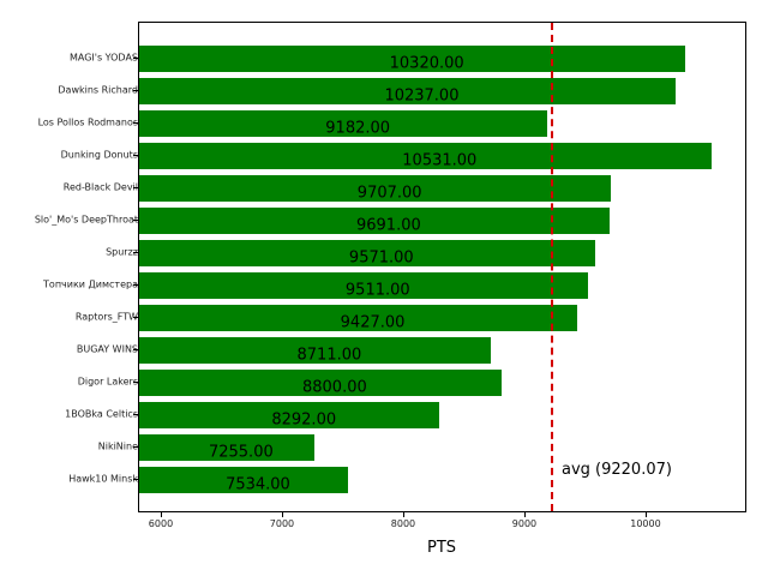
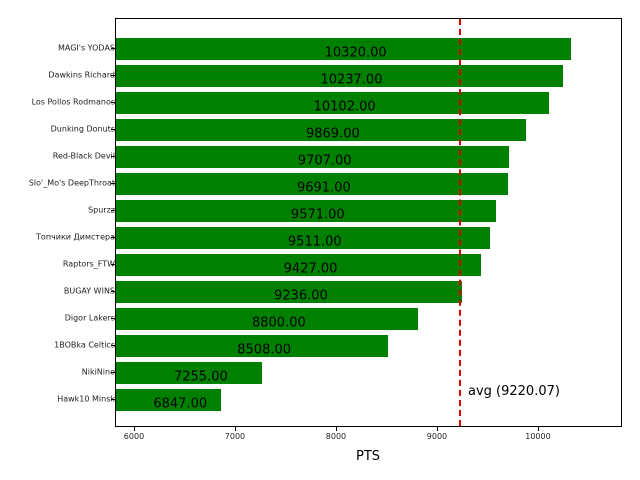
Los Pollos Rodmanos: 9182.00 -> 10102.00
Dunking Donuts: 10531.00 -> 9869.00
BUGAY WINS: 8711.00 -> 9236.00
1BOBka Celtics: 8292.00 -> 8508.00
Hawk10 Minsk: 7534.00 -> 6847.00
